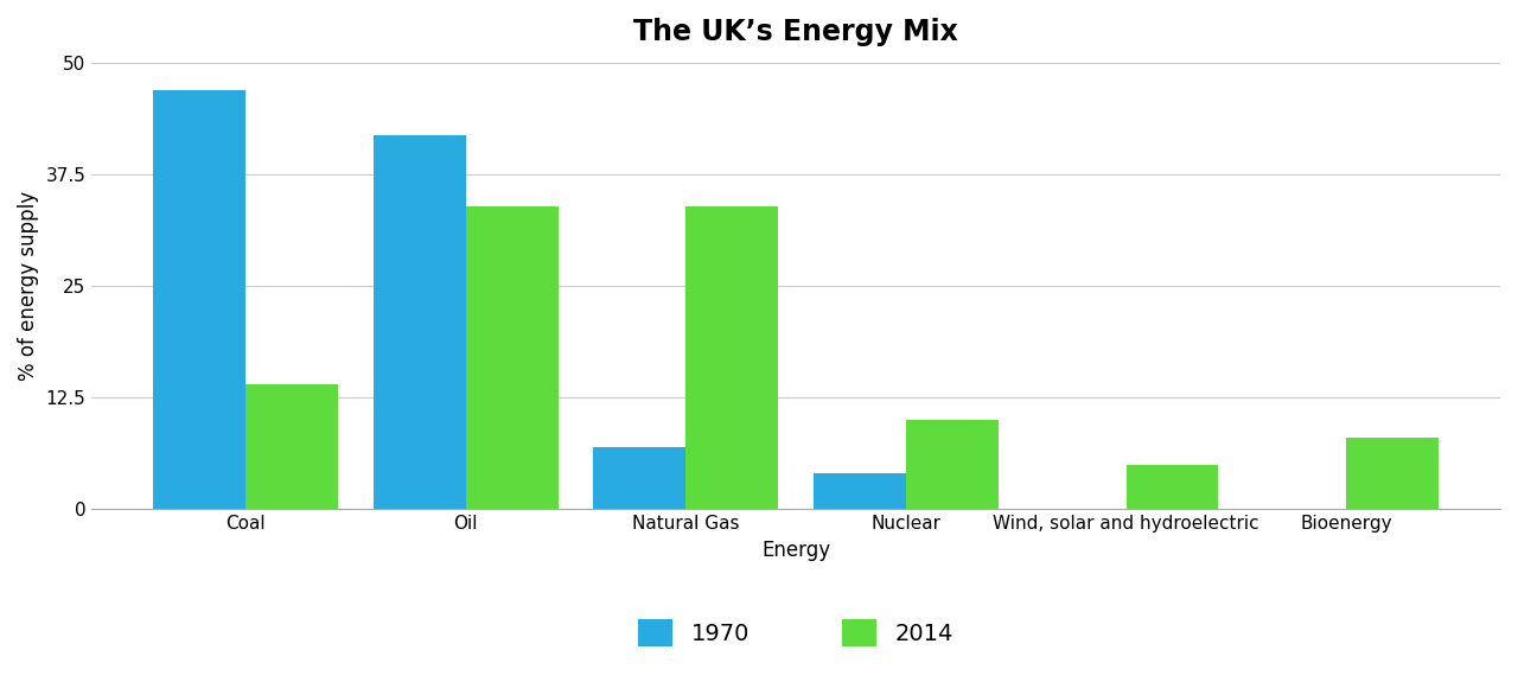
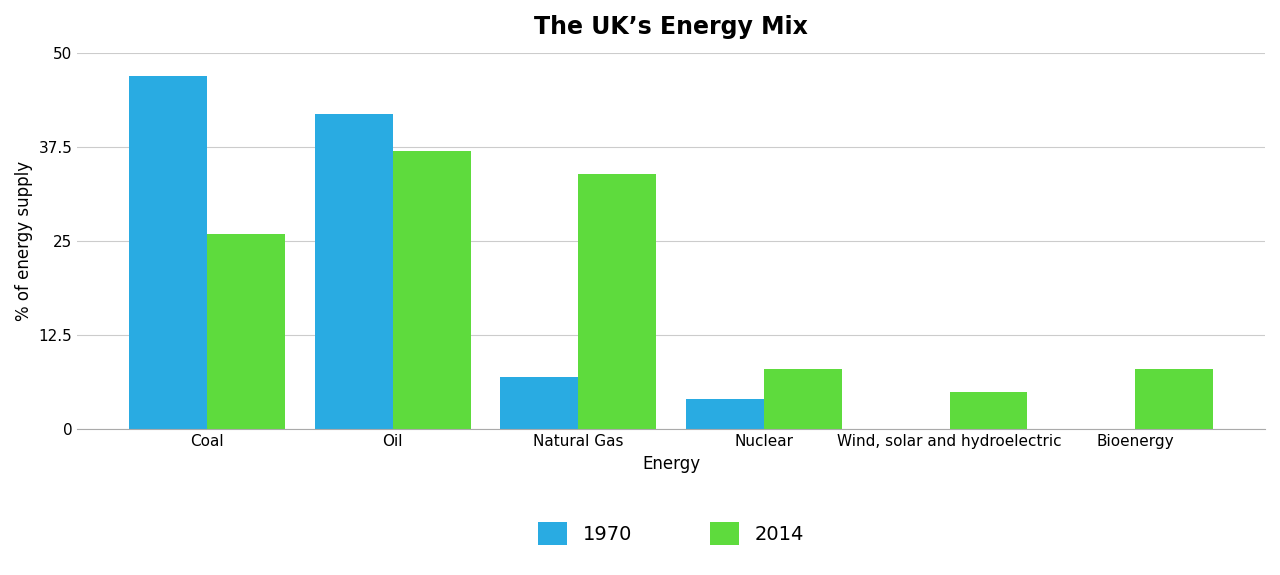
2014/Coal: 14 -> 26
2014/Oil: 34 -> 37
2014/Nuclear: 10 -> 8
